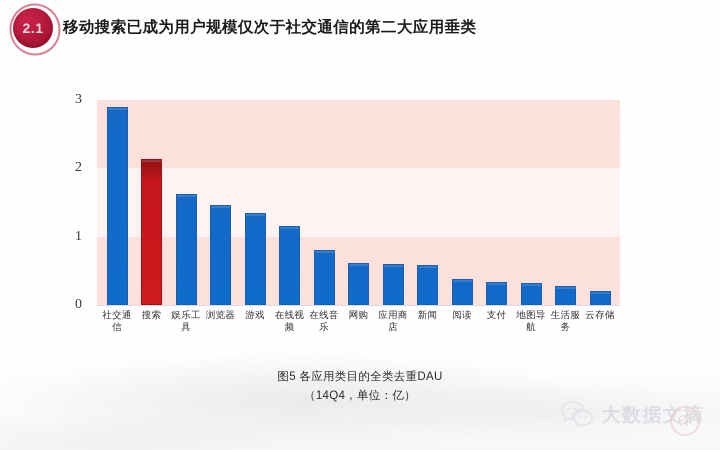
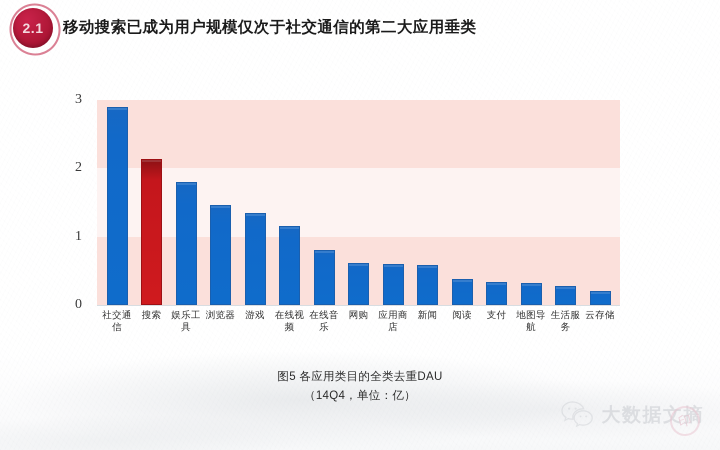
娱乐工具: 1.6 -> 1.8
